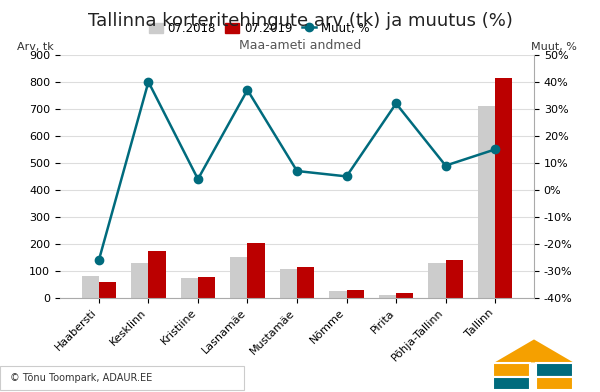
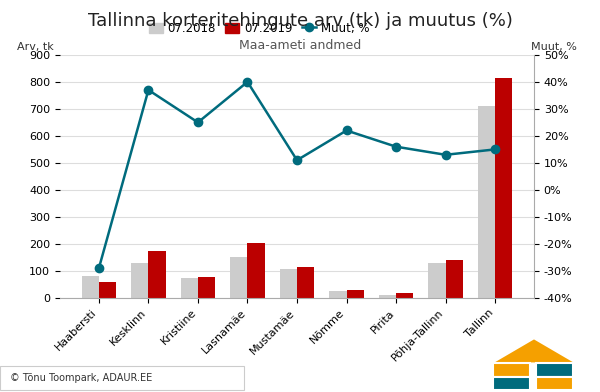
Muut, %/Haabersti: -26% -> -29%
Muut, %/Kesklinn: 40% -> 37%
Muut, %/Kristiine: 4% -> 25%
Muut, %/Lasnamäe: 37% -> 40%
Muut, %/Mustamäe: 7% -> 11%
Muut, %/Nõmme: 5% -> 22%
Muut, %/Pirita: 32% -> 16%
Muut, %/Põhja-Tallinn: 9% -> 13%
